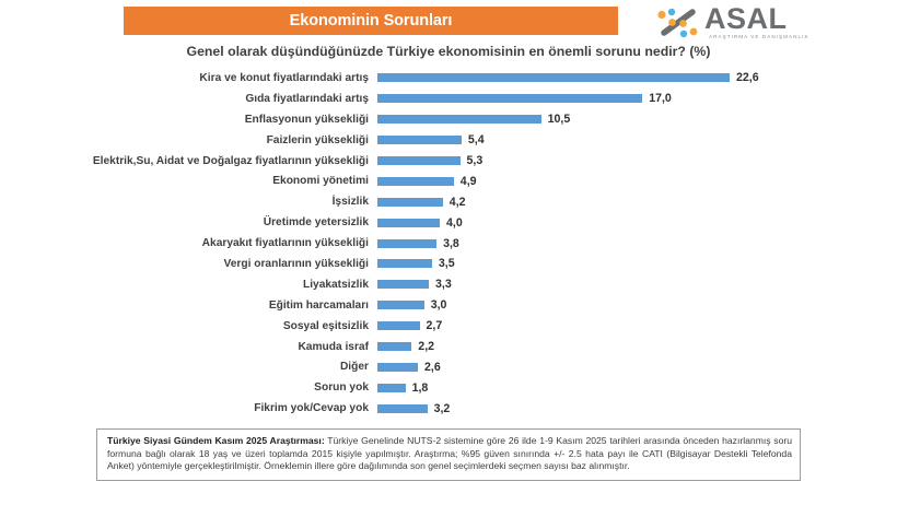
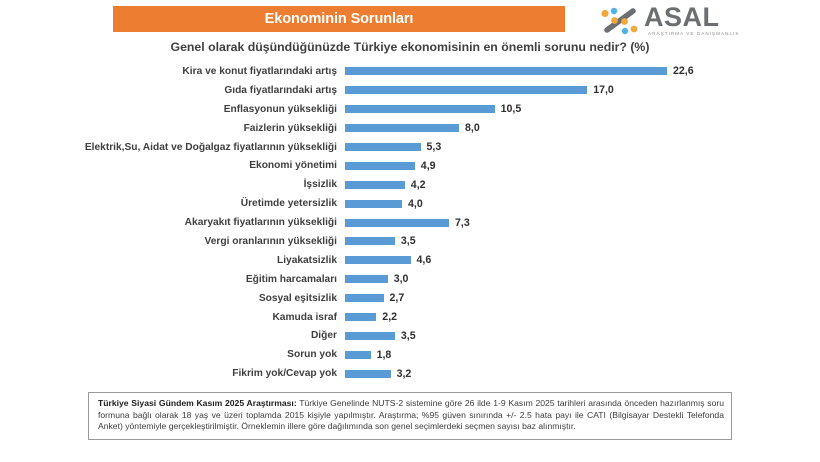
Faizlerin yüksekliği: 5,4 -> 8,0
Akaryakıt fiyatlarının yüksekliği: 3,8 -> 7,3
Liyakatsizlik: 3,3 -> 4,6
Diğer: 2,6 -> 3,5
